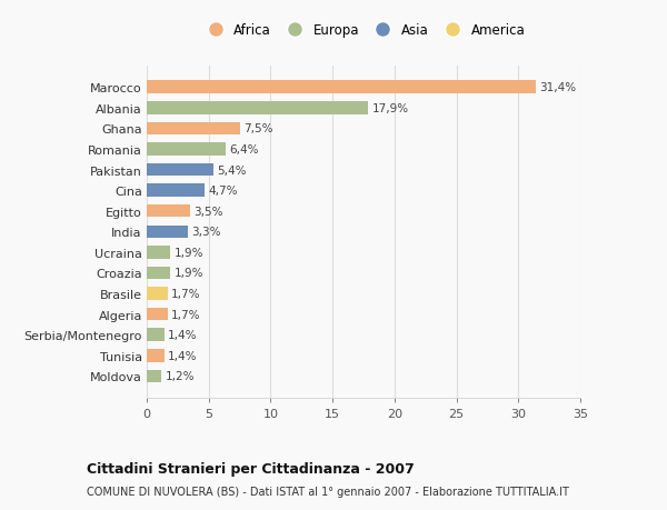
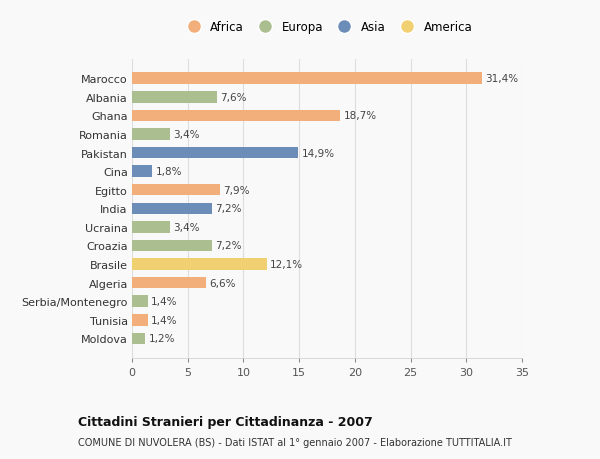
Albania: 17,9% -> 7,6%
Ghana: 7,5% -> 18,7%
Romania: 6,4% -> 3,4%
Pakistan: 5,4% -> 14,9%
Cina: 4,7% -> 1,8%
Egitto: 3,5% -> 7,9%
India: 3,3% -> 7,2%
Ucraina: 1,9% -> 3,4%
Croazia: 1,9% -> 7,2%
Brasile: 1,7% -> 12,1%
Algeria: 1,7% -> 6,6%
